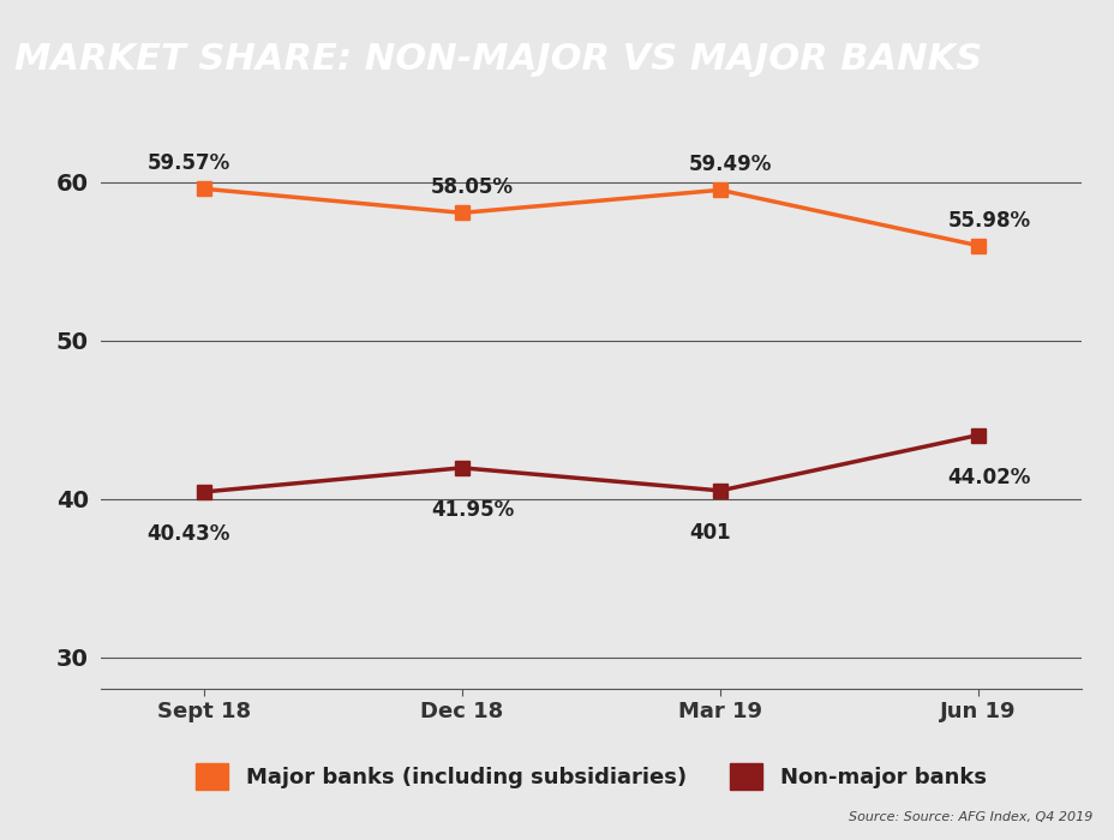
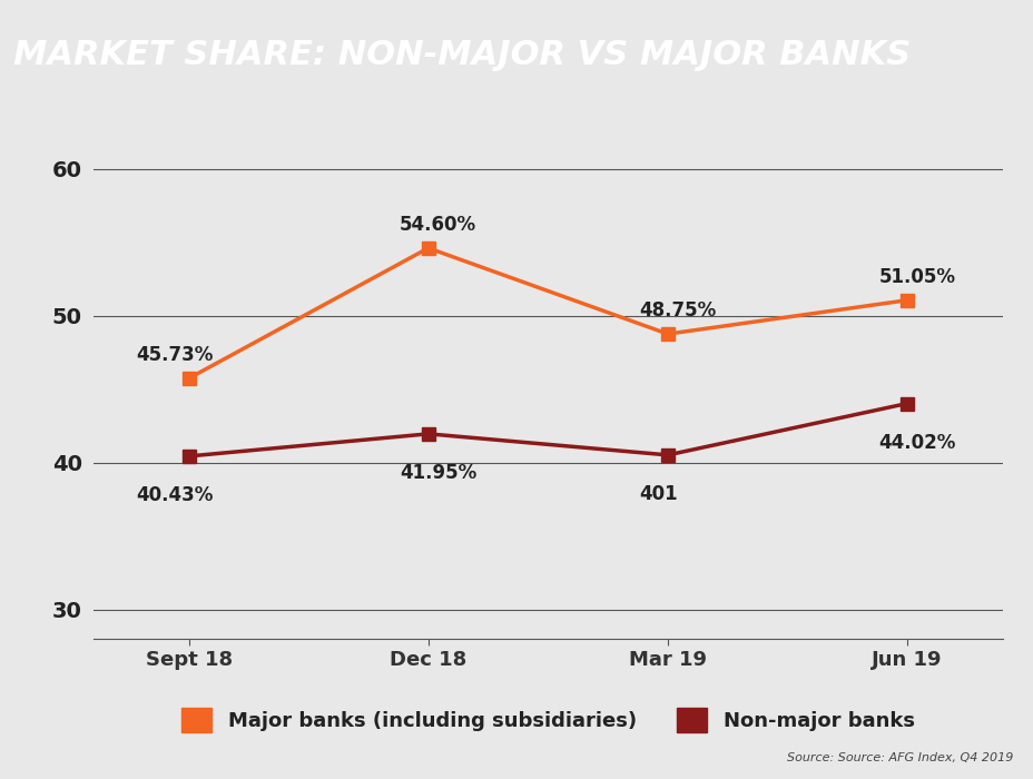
Major banks (including subsidiaries)/Sept 18: 59.57% -> 45.73%
Major banks (including subsidiaries)/Dec 18: 58.05% -> 54.60%
Major banks (including subsidiaries)/Mar 19: 59.49% -> 48.75%
Major banks (including subsidiaries)/Jun 19: 55.98% -> 51.05%
